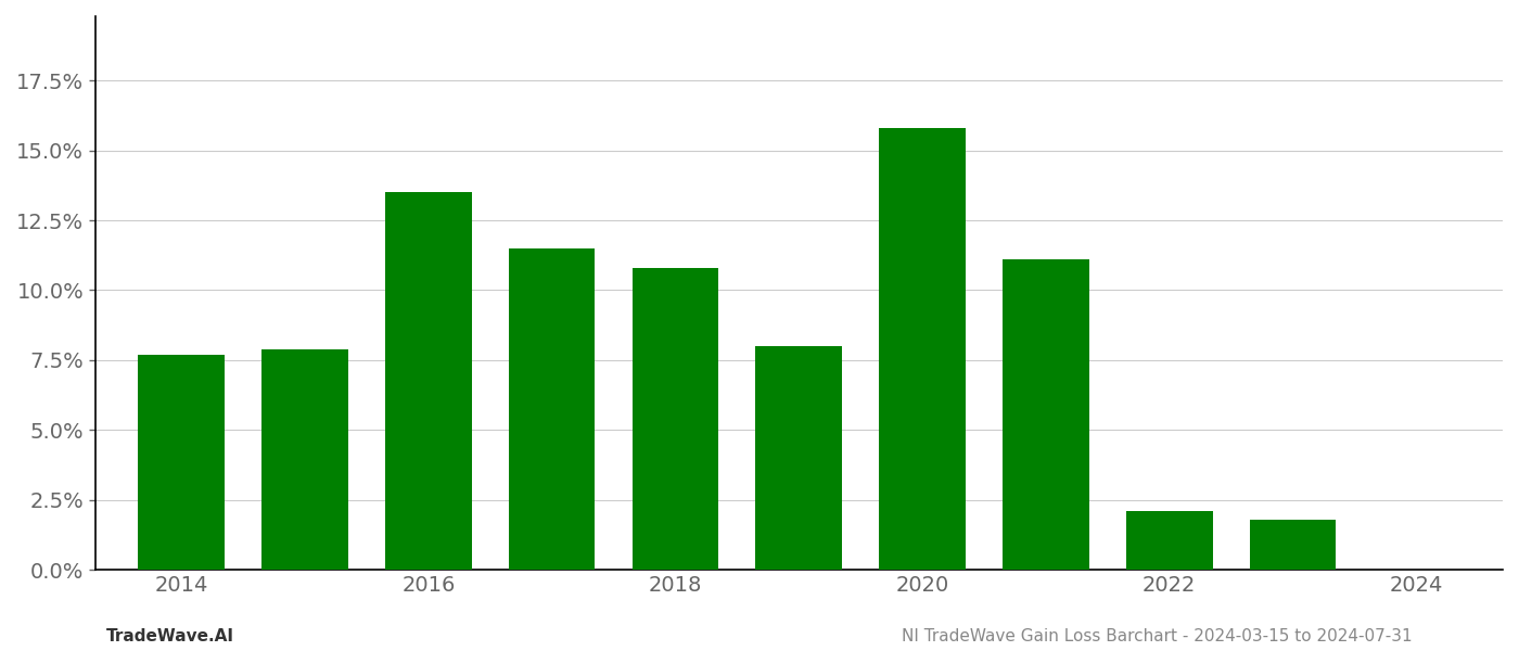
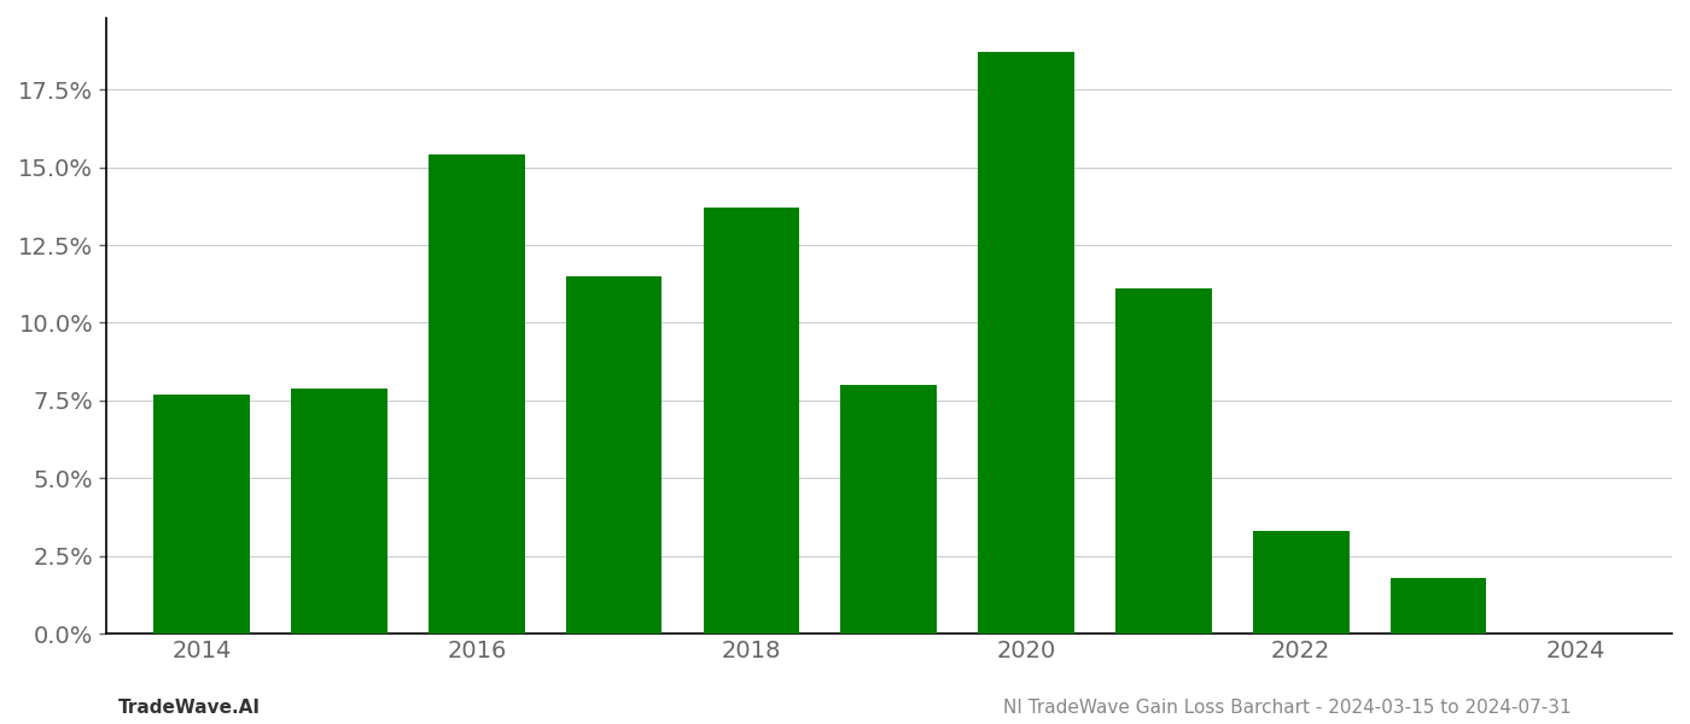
2016: 13.5% -> 15.4%
2018: 10.8% -> 13.7%
2020: 15.8% -> 18.7%
2022: 2.1% -> 3.3%
